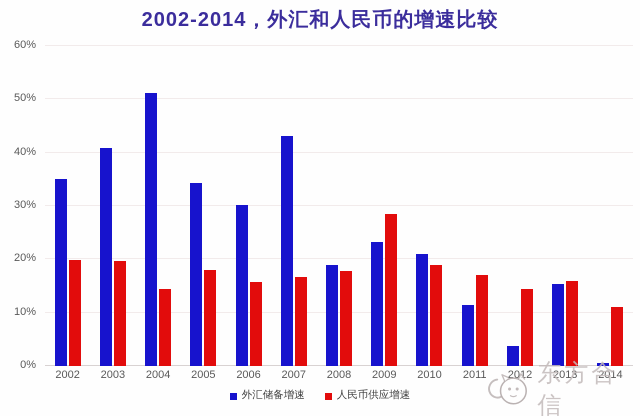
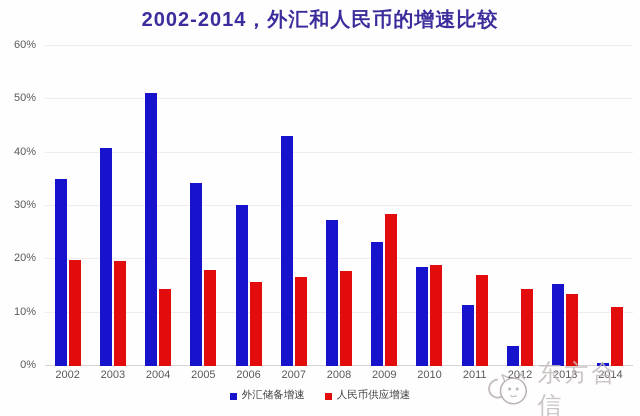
外汇储备增速/2008: 19% -> 27%
外汇储备增速/2010: 21% -> 18%
人民币供应增速/2013: 16% -> 14%
